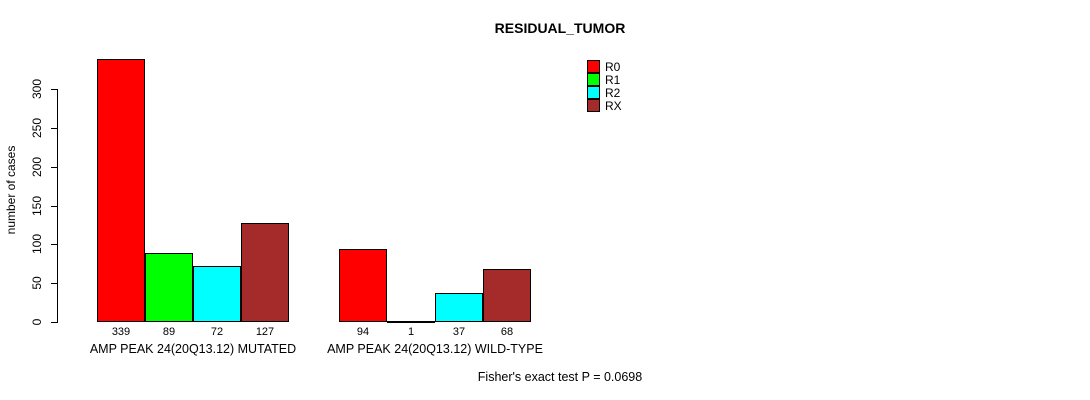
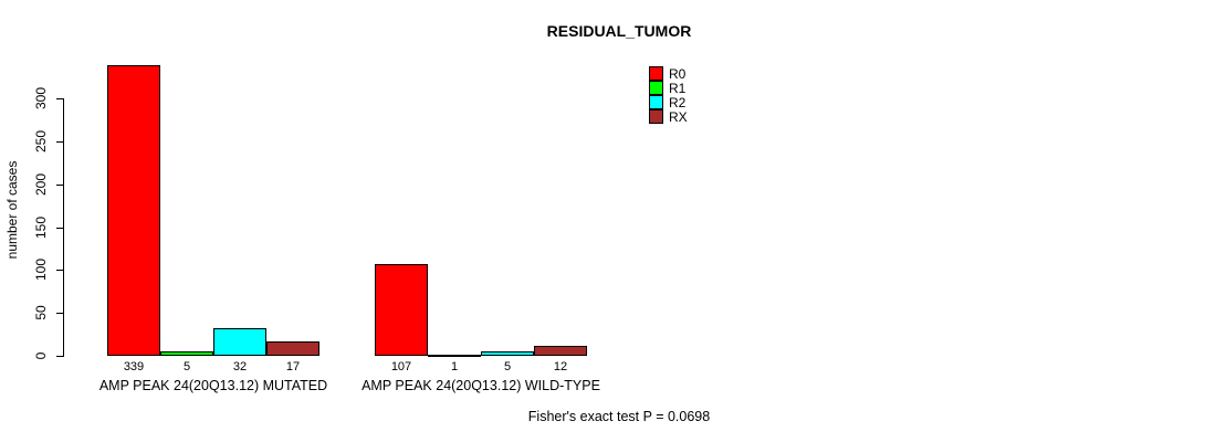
R1/AMP PEAK 24(20Q13.12) MUTATED: 89 -> 5
R2/AMP PEAK 24(20Q13.12) MUTATED: 72 -> 32
RX/AMP PEAK 24(20Q13.12) MUTATED: 127 -> 17
R0/AMP PEAK 24(20Q13.12) WILD-TYPE: 94 -> 107
R2/AMP PEAK 24(20Q13.12) WILD-TYPE: 37 -> 5
RX/AMP PEAK 24(20Q13.12) WILD-TYPE: 68 -> 12
